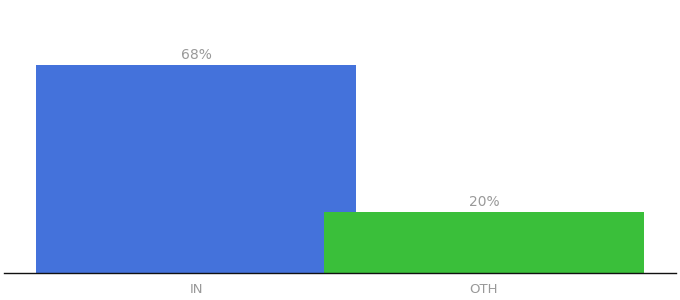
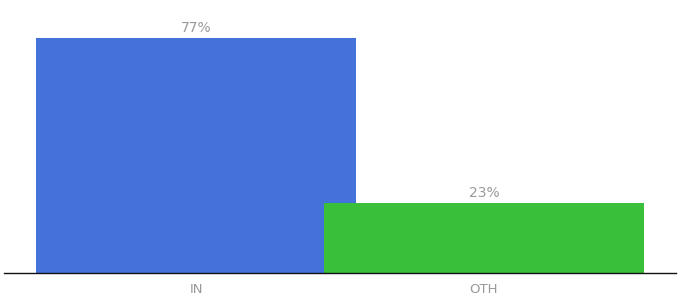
IN: 68% -> 77%
OTH: 20% -> 23%
